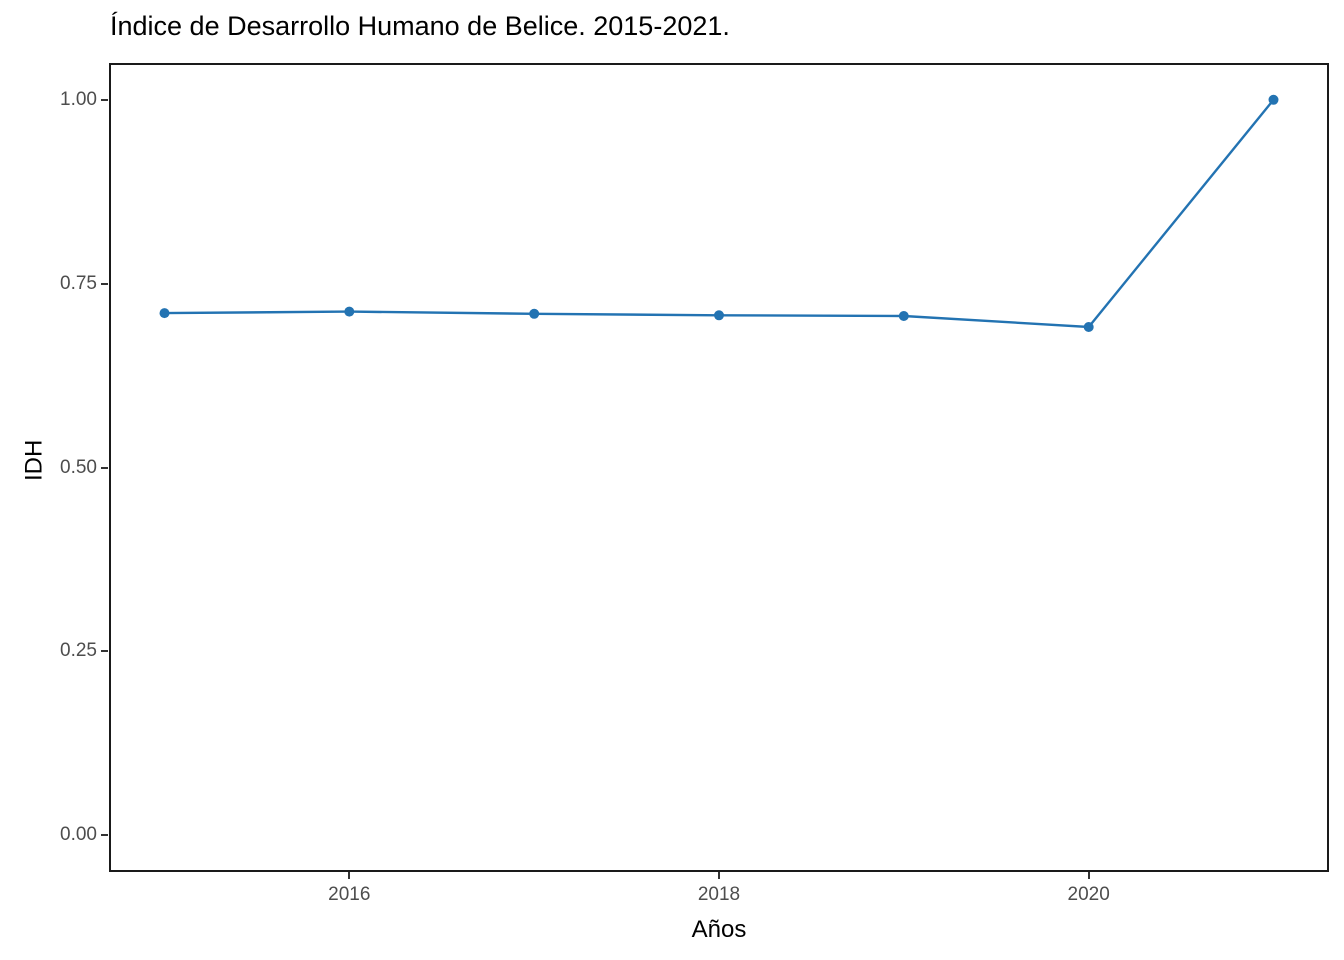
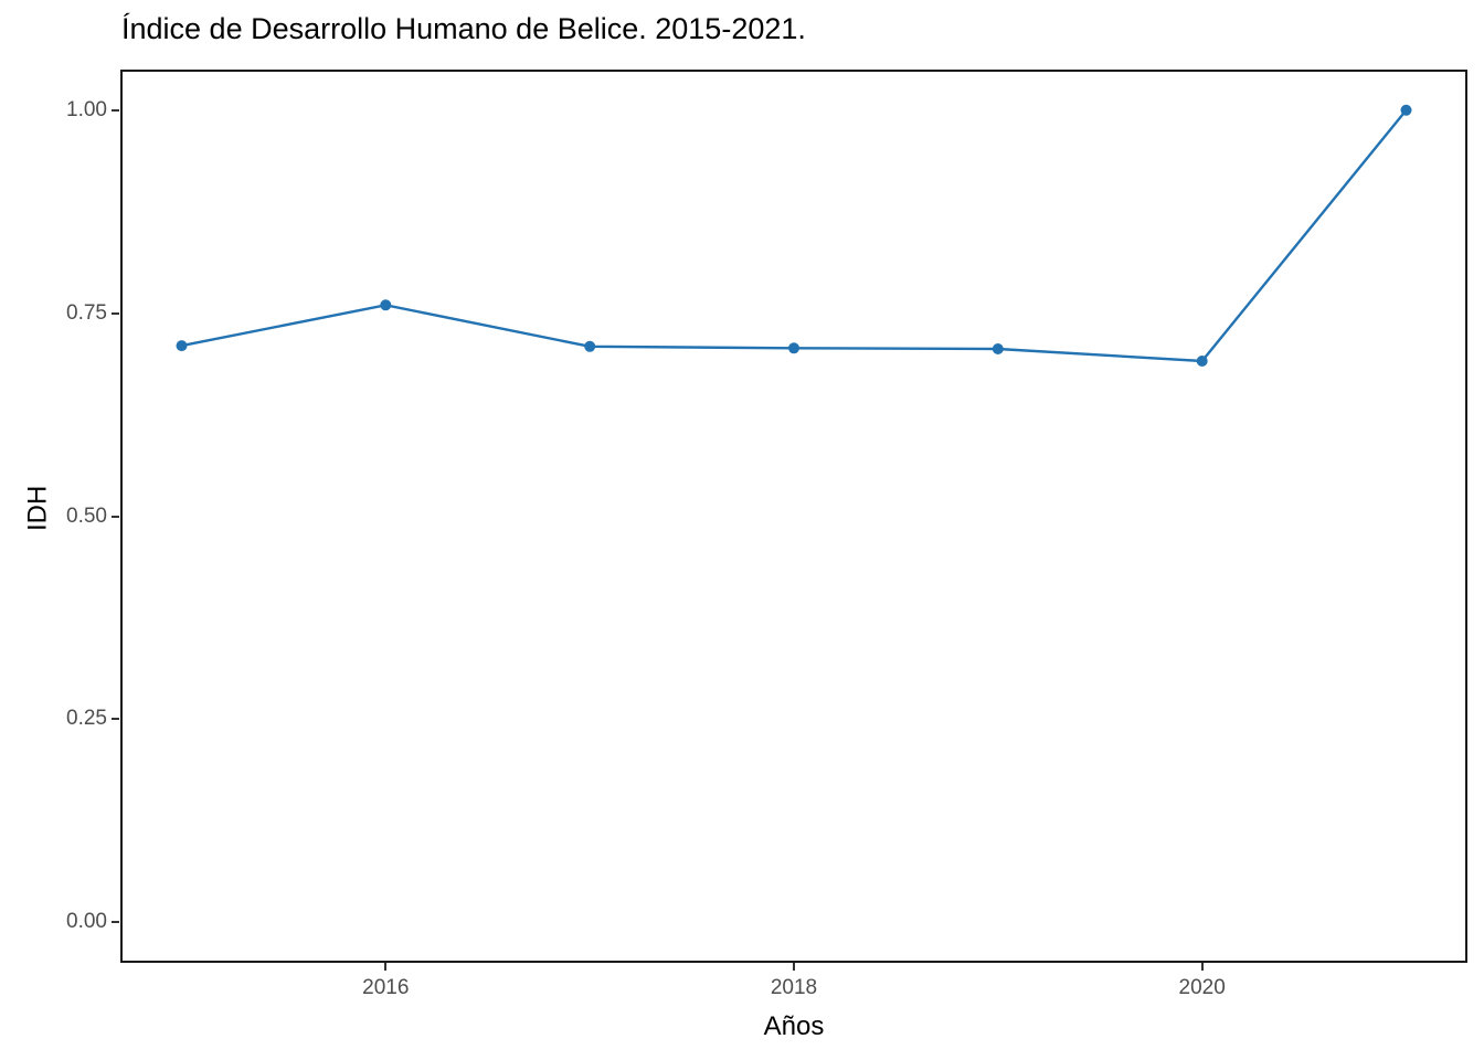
2016: 0.71 -> 0.76
